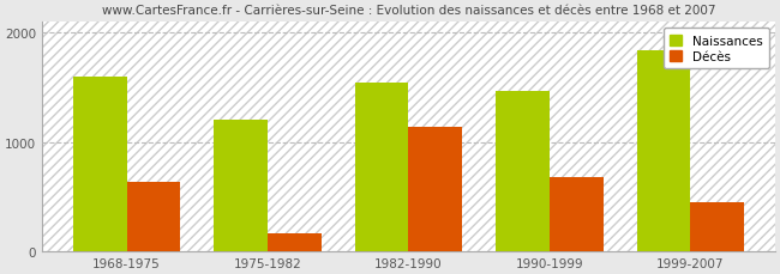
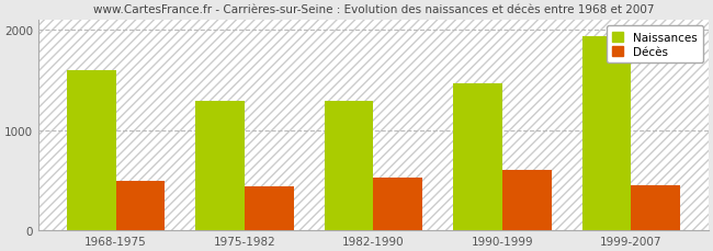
Décès/1968-1975: 640 -> 490
Naissances/1975-1982: 1200 -> 1290
Décès/1975-1982: 160 -> 440
Naissances/1982-1990: 1540 -> 1290
Décès/1982-1990: 1140 -> 530
Décès/1990-1999: 680 -> 600
Naissances/1999-2007: 1840 -> 1940
